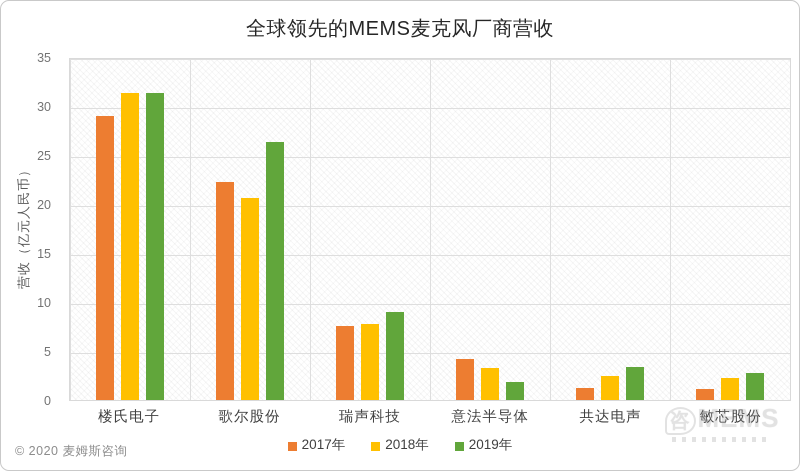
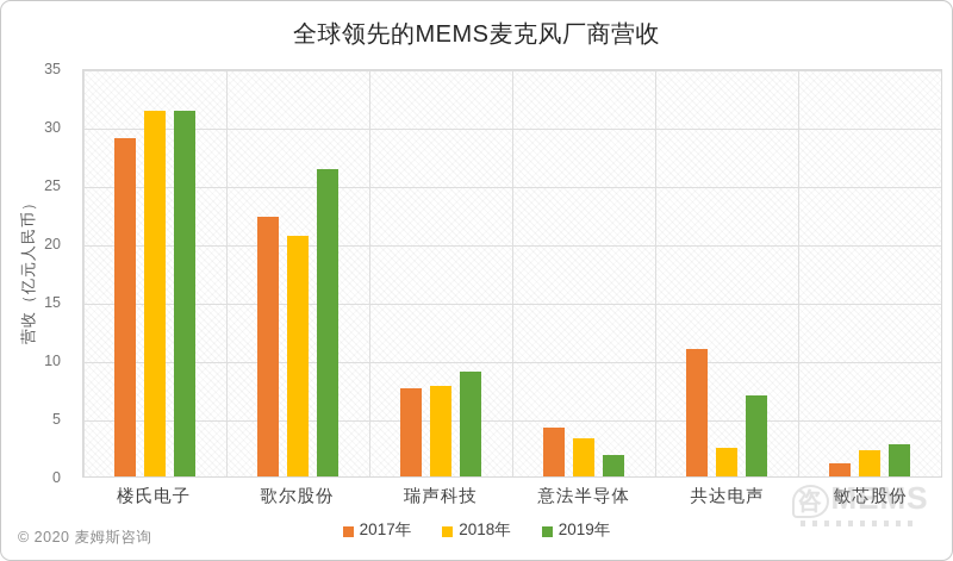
2017年/共达电声: 1 -> 11
2019年/共达电声: 3 -> 7
